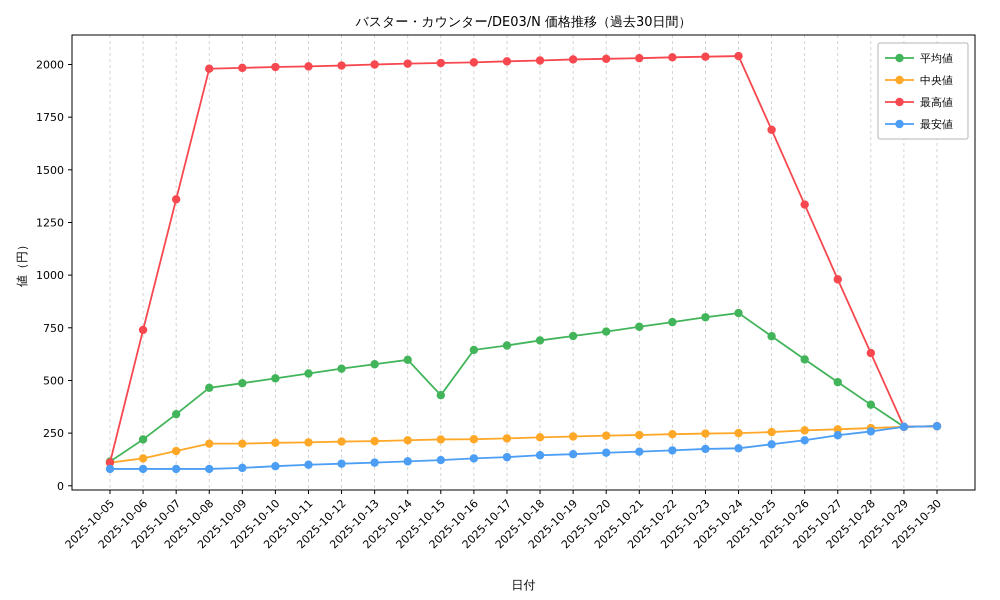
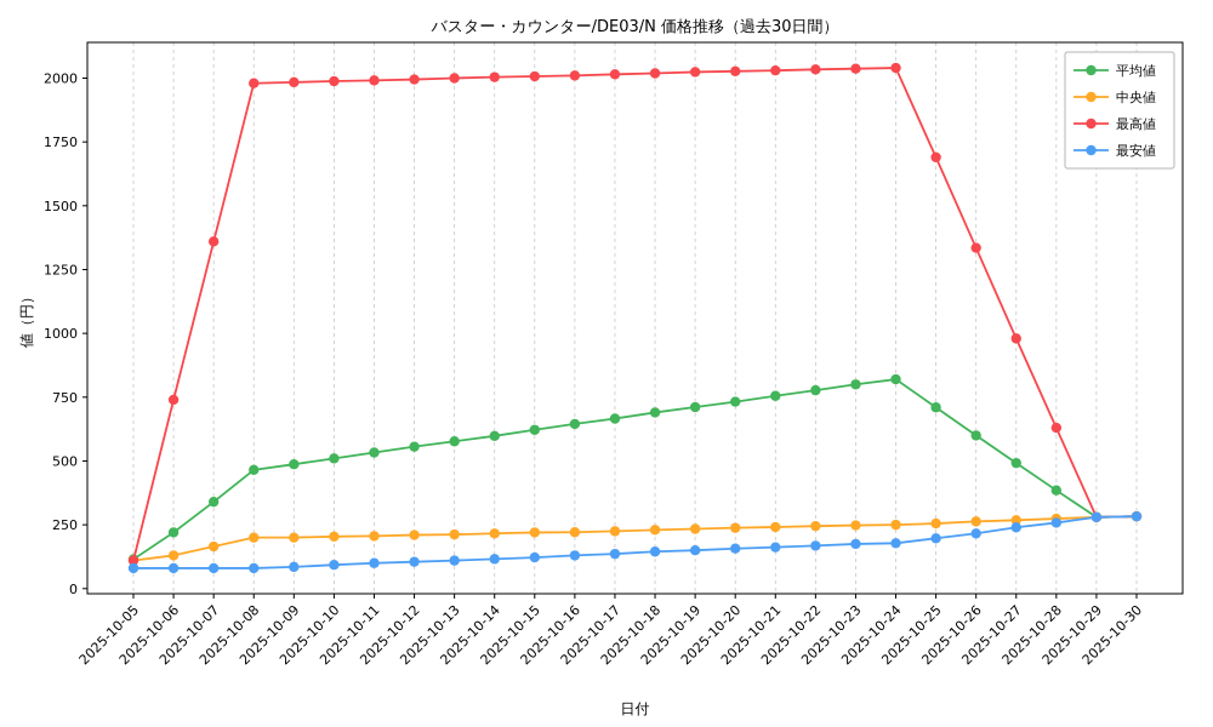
平均値/2025-10-15: 430 -> 620
